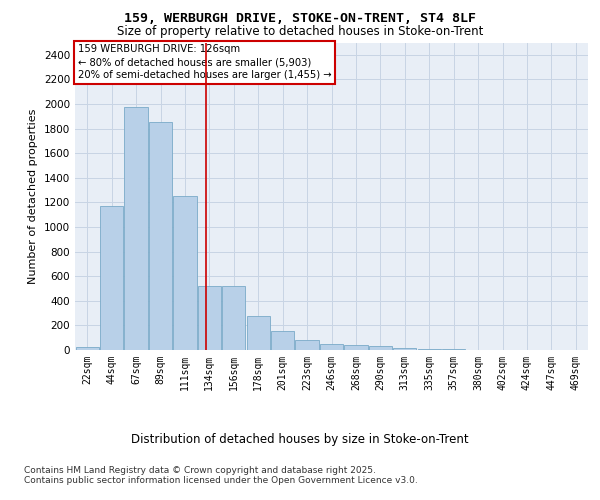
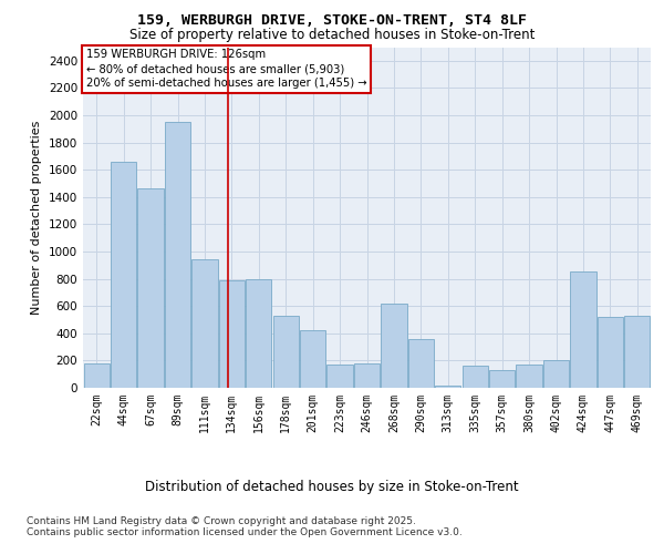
22sqm: 20 -> 180
44sqm: 1170 -> 1660
67sqm: 1980 -> 1460
89sqm: 1860 -> 1950
111sqm: 1250 -> 940
134sqm: 520 -> 790
156sqm: 520 -> 800
178sqm: 280 -> 530
201sqm: 160 -> 420
223sqm: 80 -> 170
246sqm: 40 -> 180
268sqm: 40 -> 620
290sqm: 40 -> 360
335sqm: 10 -> 160
357sqm: 0 -> 130
380sqm: 0 -> 170
402sqm: 0 -> 200
424sqm: 0 -> 850
447sqm: 0 -> 520
469sqm: 0 -> 530
